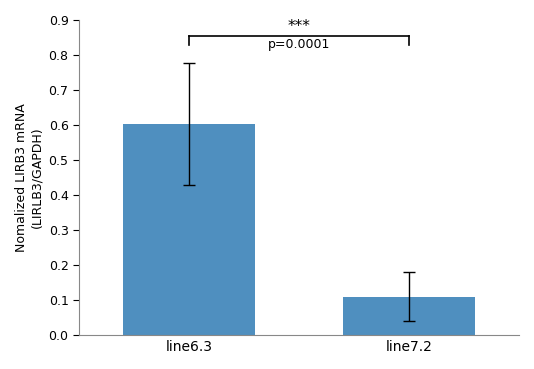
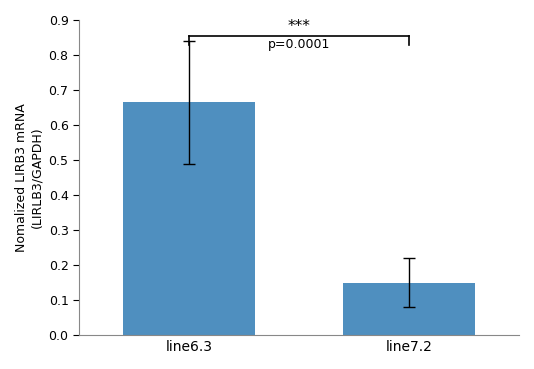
line6.3: 0.603 -> 0.665
line7.2: 0.110 -> 0.150
